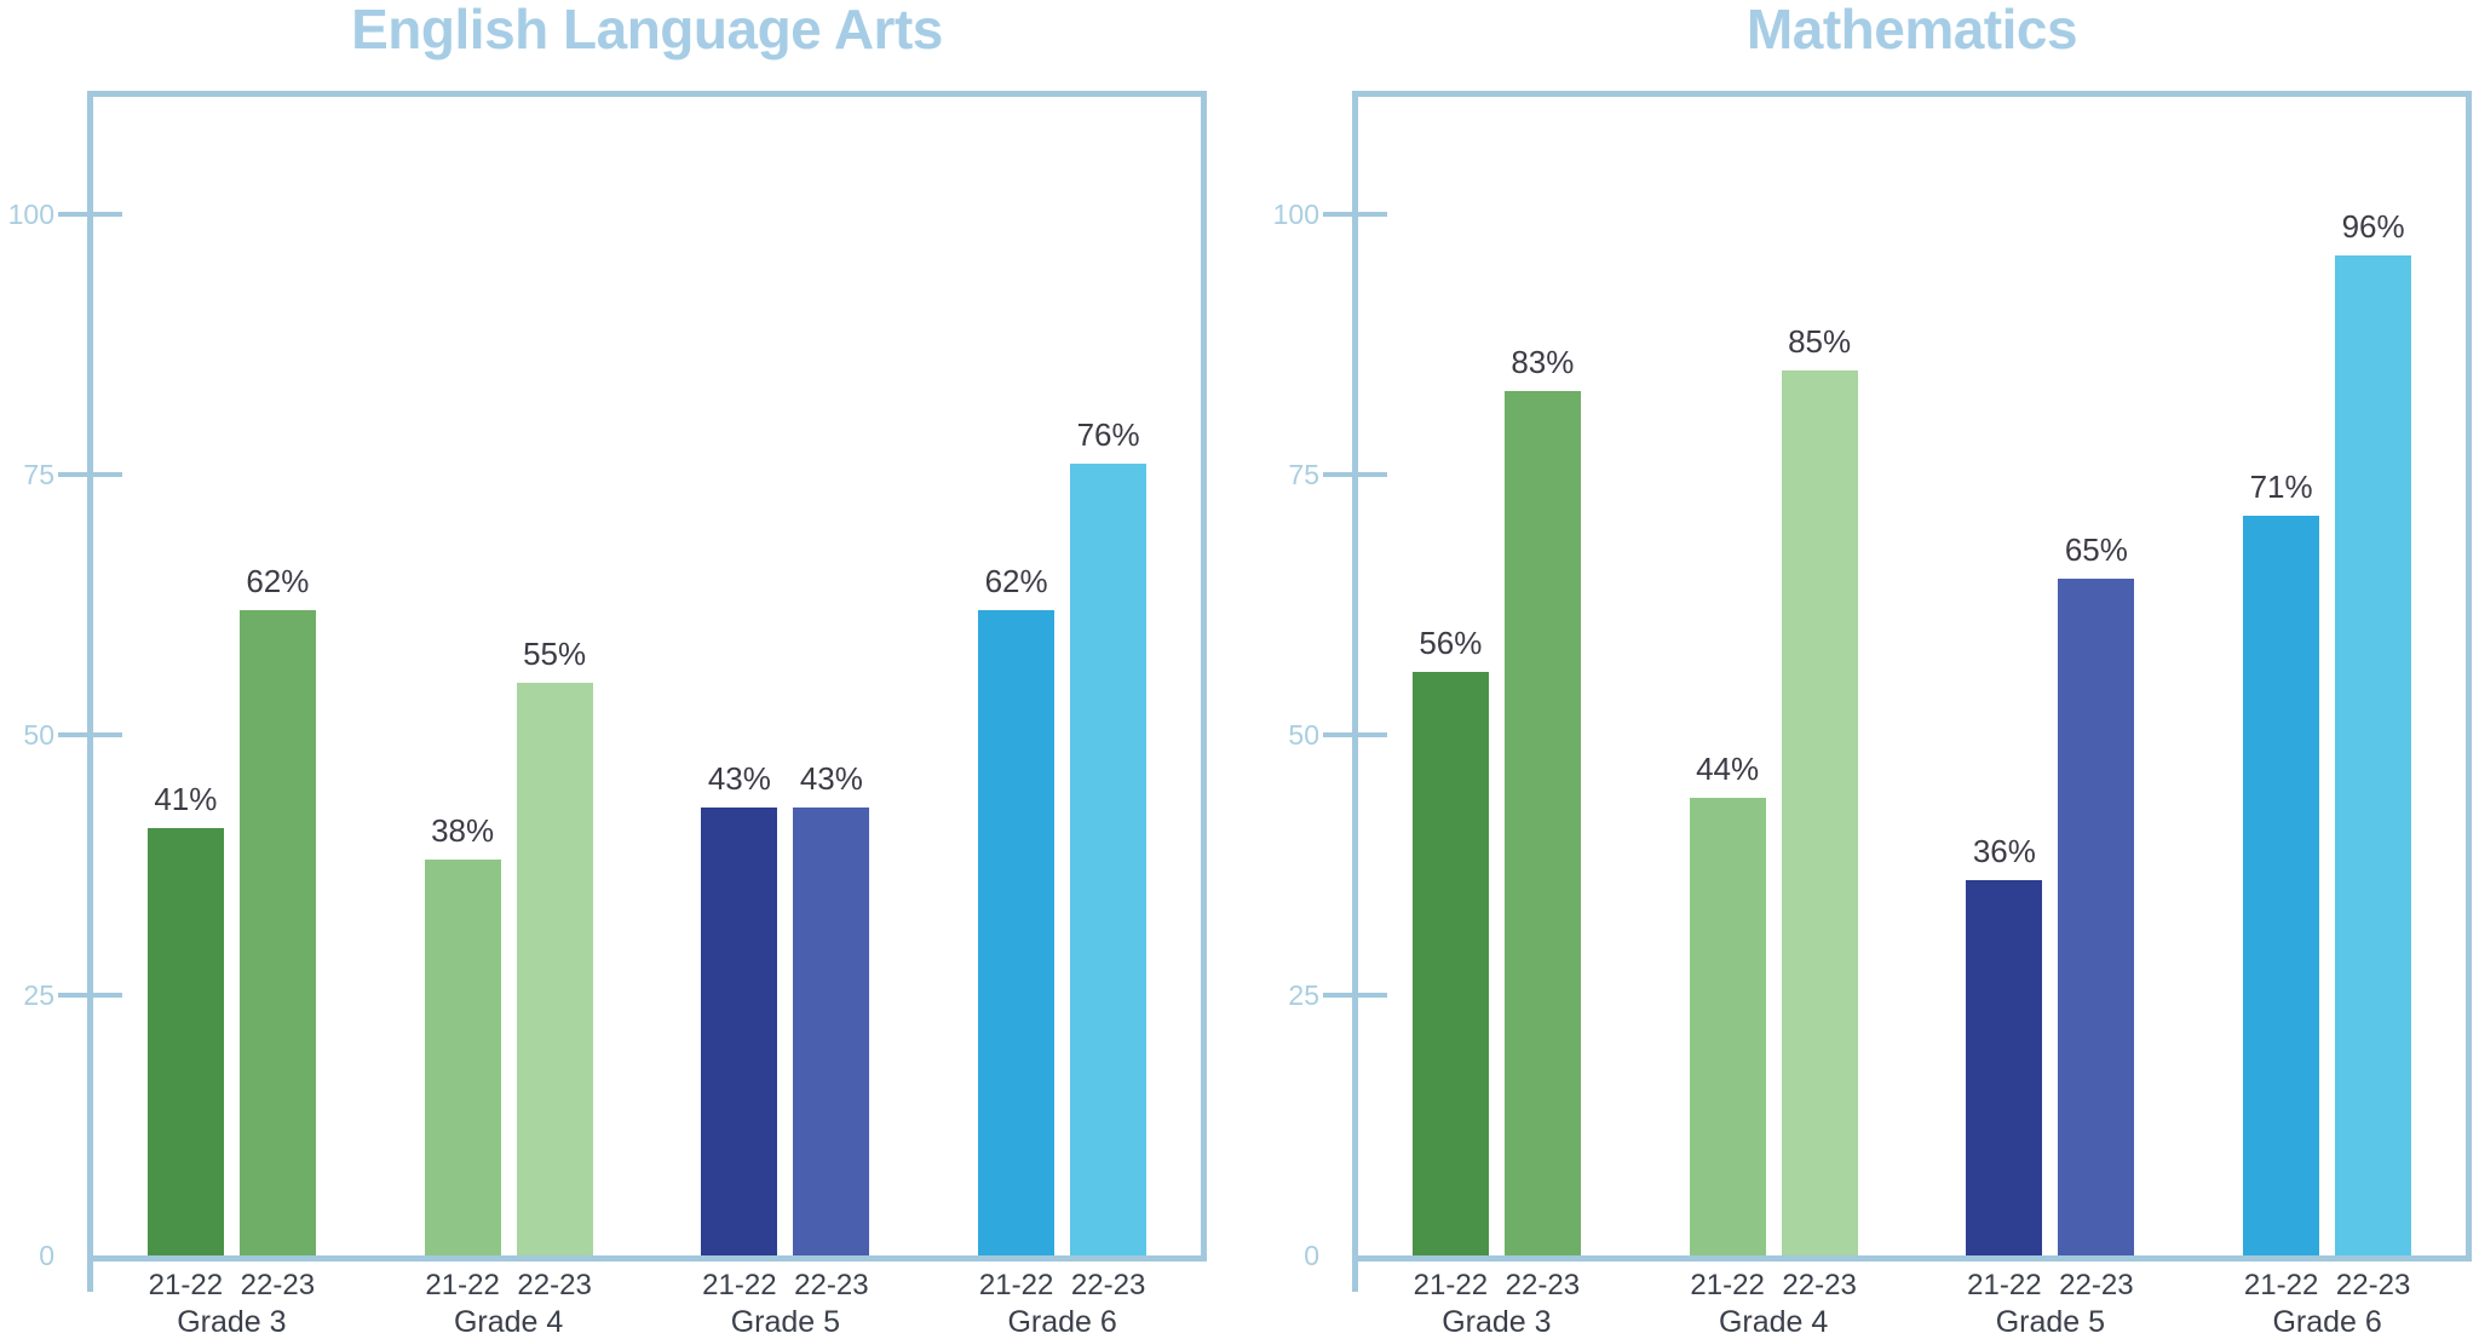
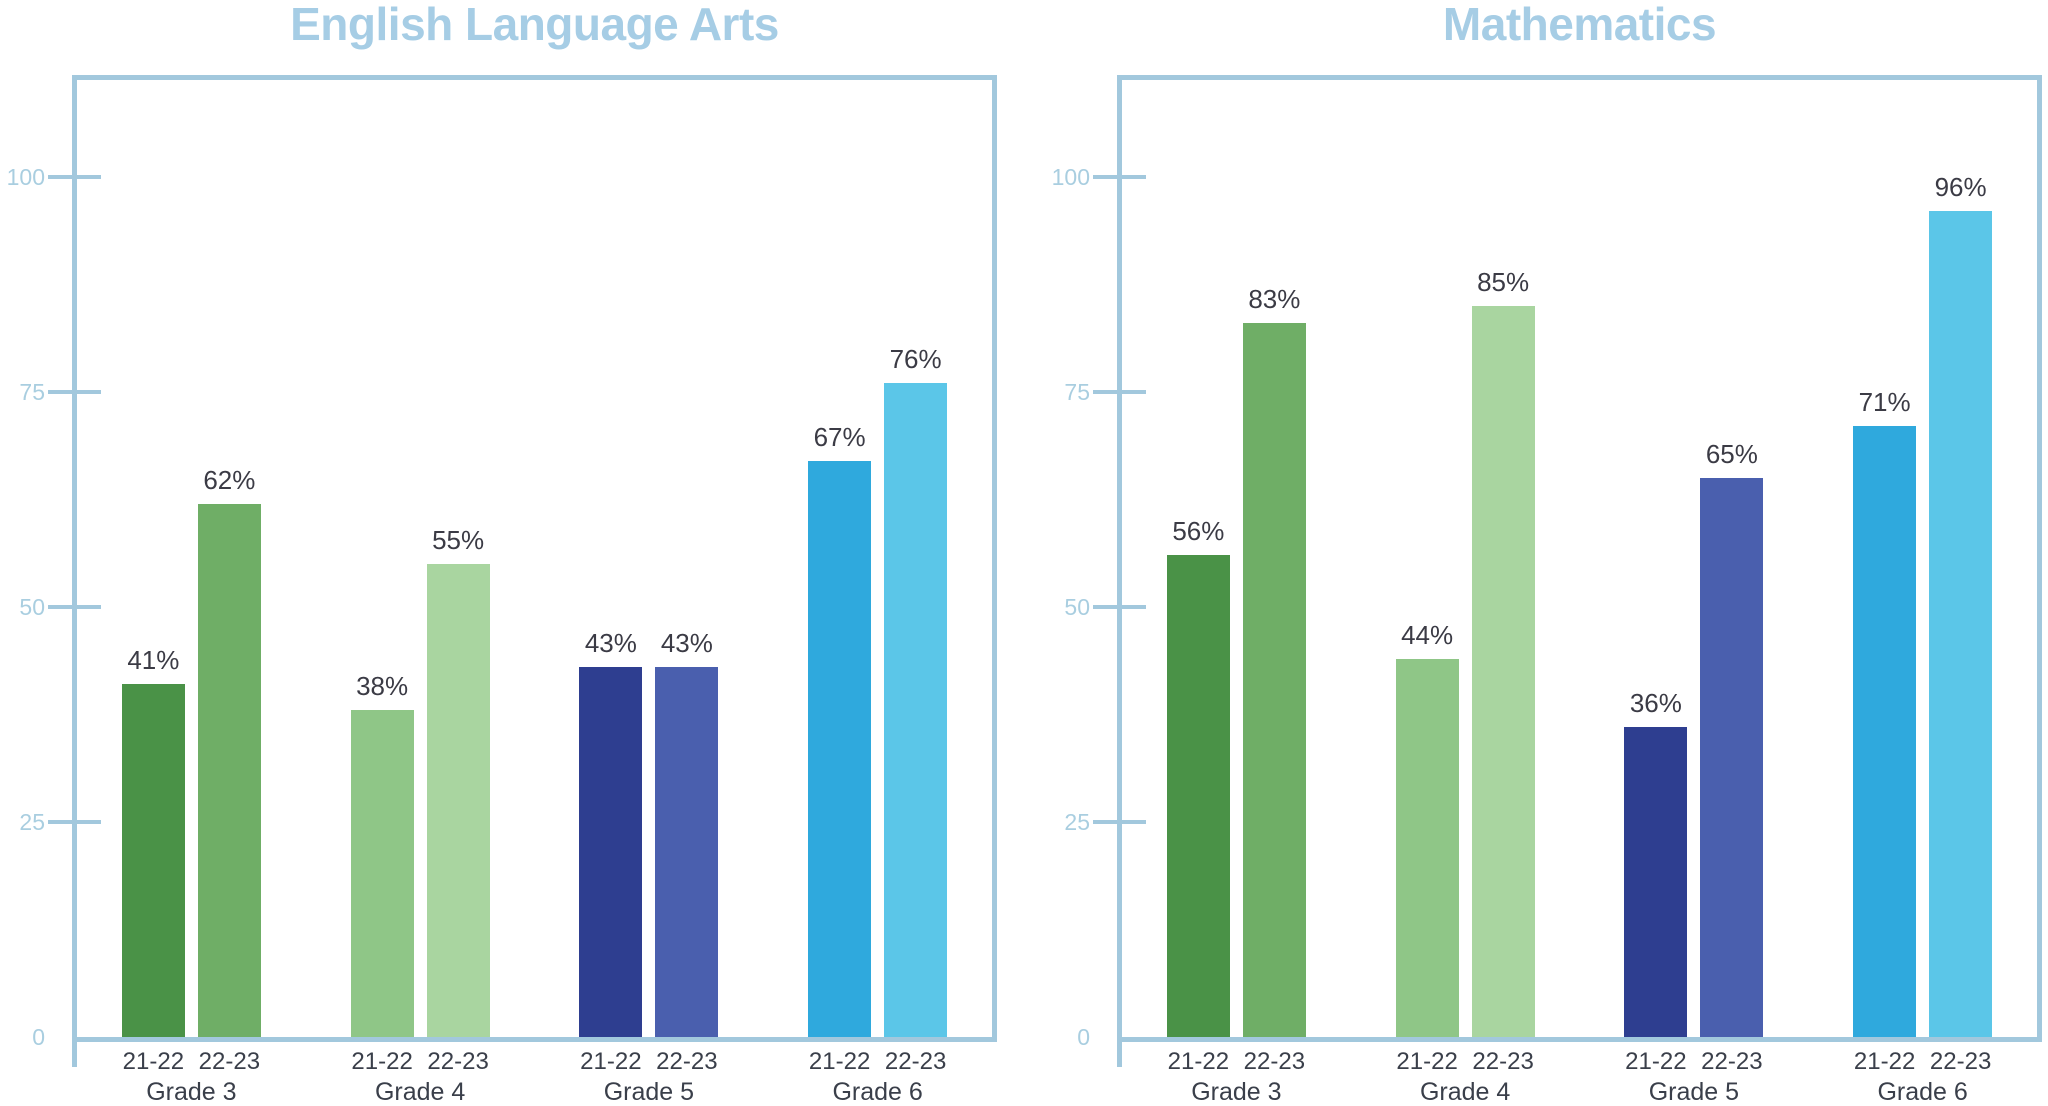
English Language Arts/21-22/Grade 6: 62% -> 67%
